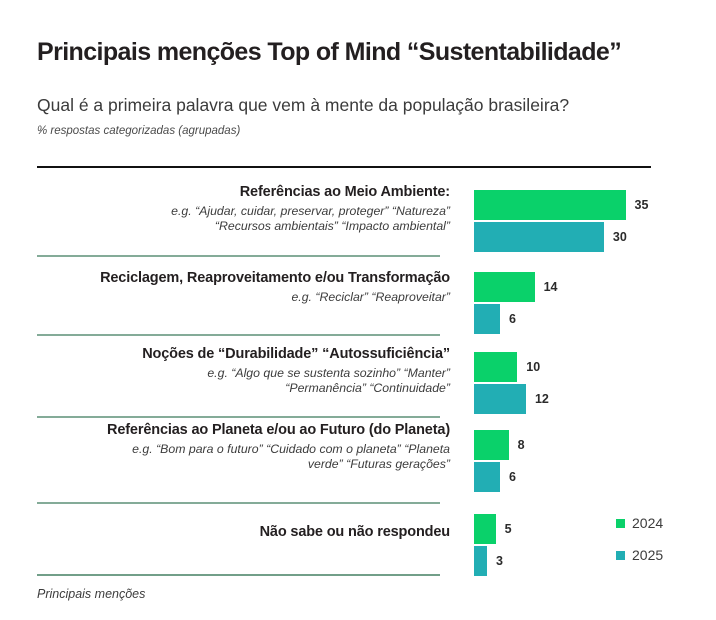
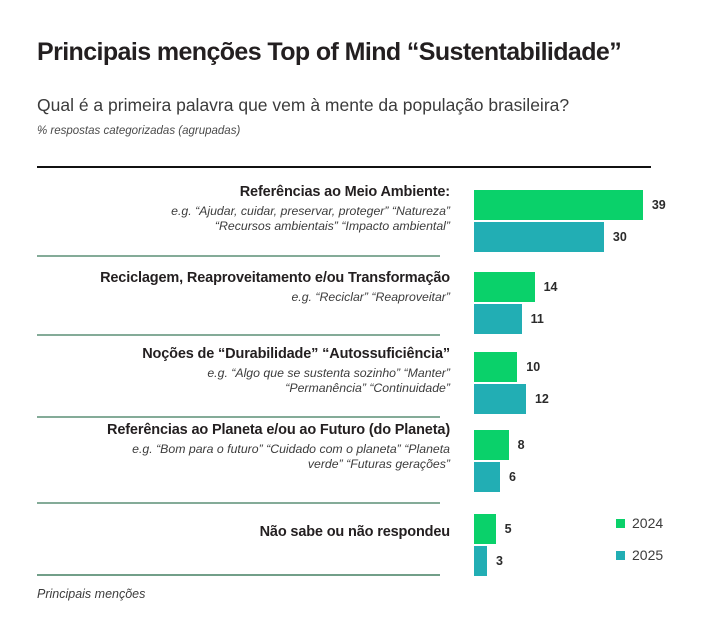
2024/Referências ao Meio Ambiente:: 35 -> 39
2025/Reciclagem, Reaproveitamento e/ou Transformação: 6 -> 11
